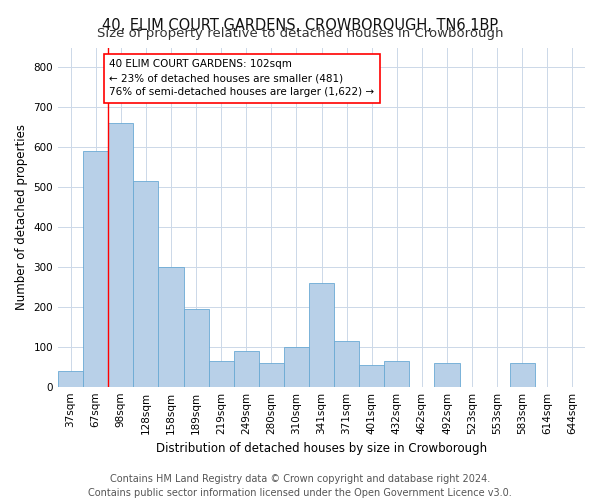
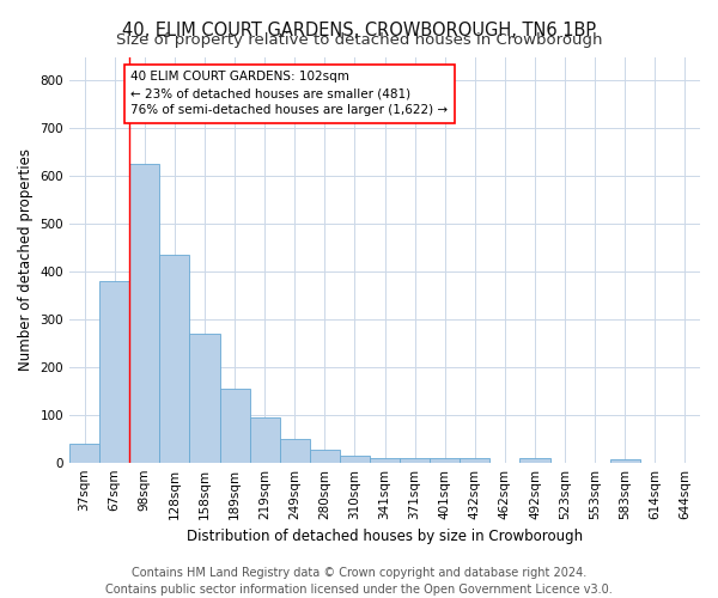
67sqm: 590 -> 380
98sqm: 660 -> 625
128sqm: 515 -> 435
158sqm: 300 -> 270
189sqm: 195 -> 155
219sqm: 65 -> 95
249sqm: 90 -> 50
280sqm: 60 -> 27
310sqm: 100 -> 15
341sqm: 260 -> 10
371sqm: 115 -> 10
401sqm: 55 -> 10
432sqm: 65 -> 10
492sqm: 60 -> 8
583sqm: 60 -> 7
